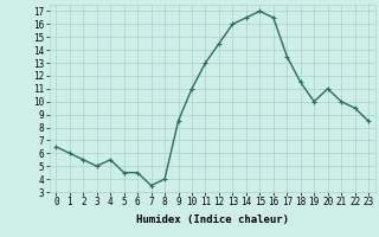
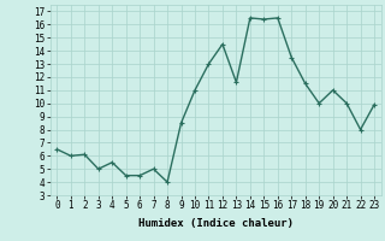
2: 5.5 -> 6.1
7: 3.5 -> 5.0
13: 16.0 -> 11.6
15: 17.0 -> 16.4
22: 9.5 -> 8.0
23: 8.5 -> 9.9
